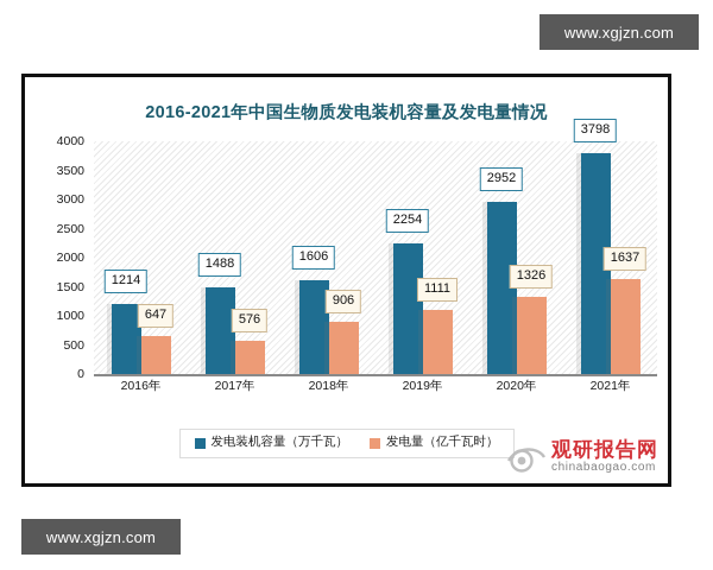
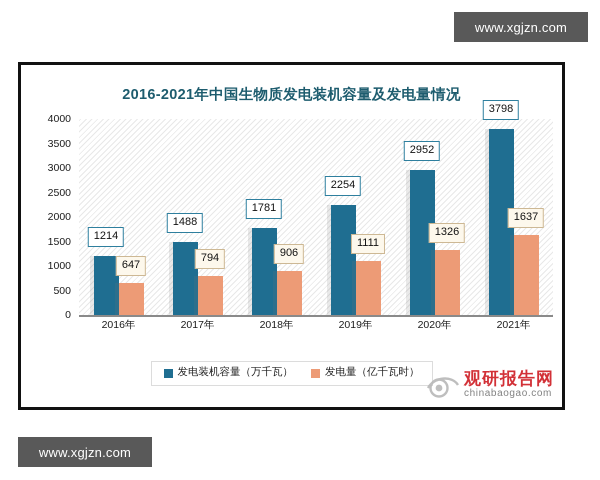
发电量（亿千瓦时）/2017年: 576 -> 794
发电装机容量（万千瓦）/2018年: 1606 -> 1781
